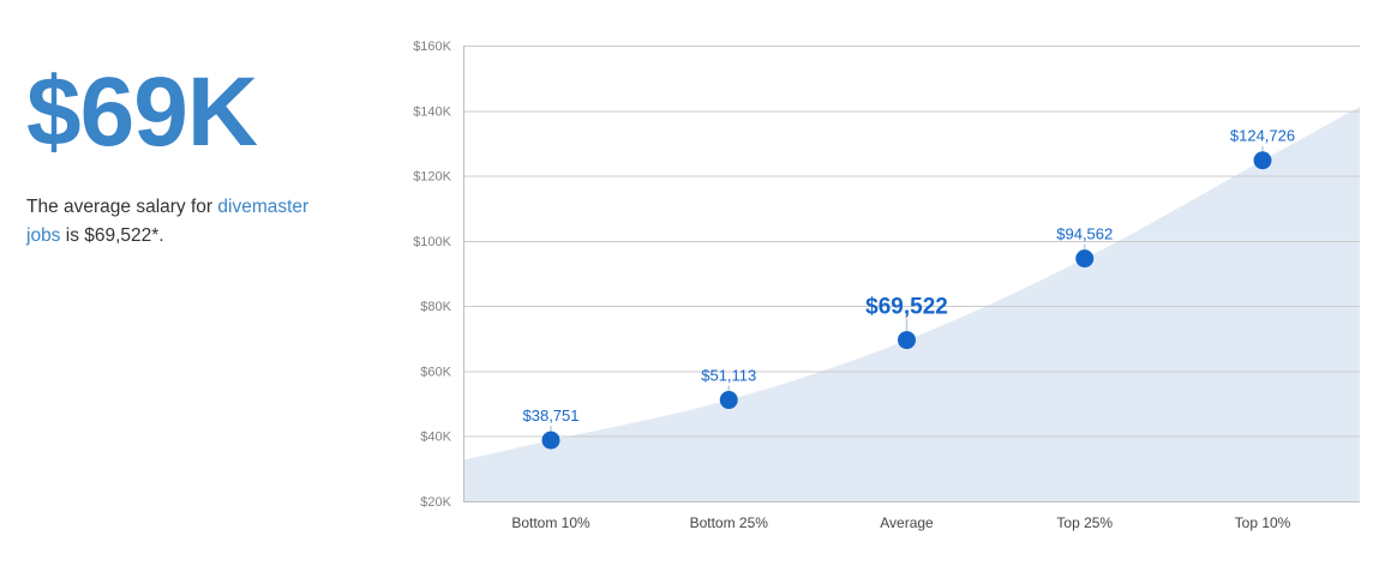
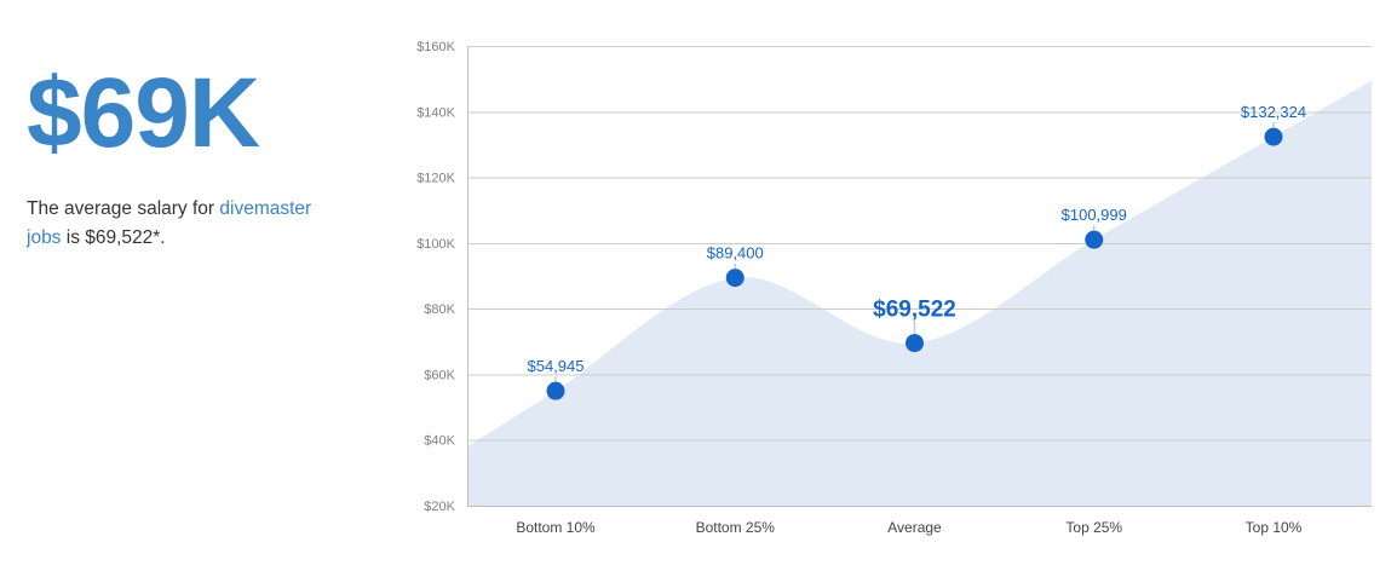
Bottom 10%: $38,751 -> $54,945
Bottom 25%: $51,113 -> $89,400
Top 25%: $94,562 -> $100,999
Top 10%: $124,726 -> $132,324
